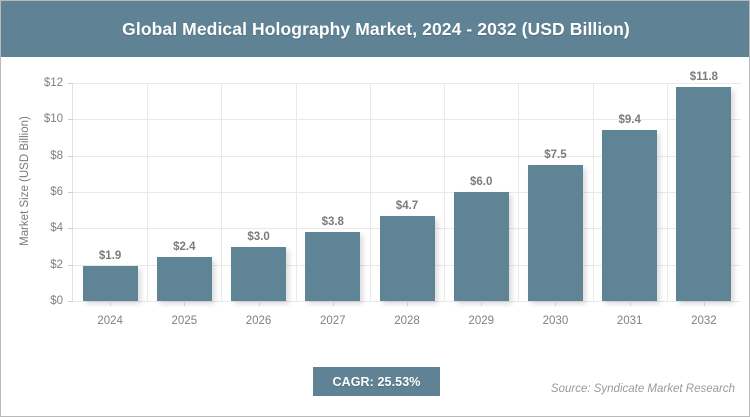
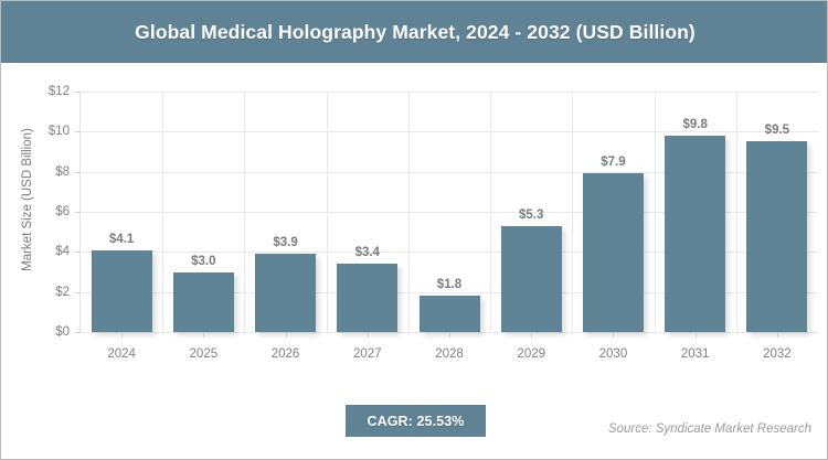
2024: $1.9 -> $4.1
2025: $2.4 -> $3.0
2026: $3.0 -> $3.9
2027: $3.8 -> $3.4
2028: $4.7 -> $1.8
2029: $6.0 -> $5.3
2030: $7.5 -> $7.9
2031: $9.4 -> $9.8
2032: $11.8 -> $9.5
